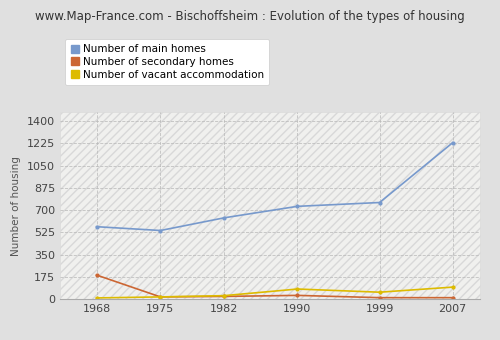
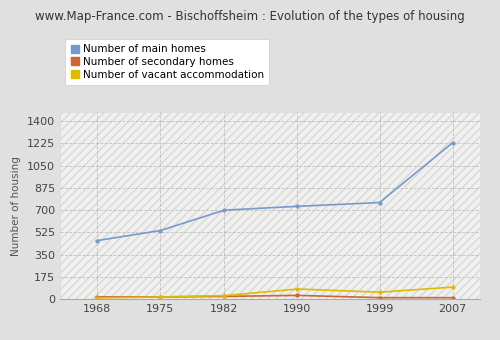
Number of main homes/1968: 570 -> 460
Number of secondary homes/1968: 190 -> 20
Number of main homes/1982: 640 -> 700
